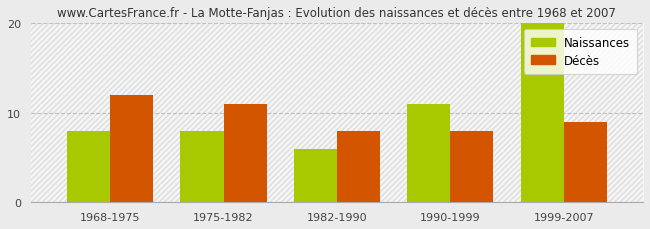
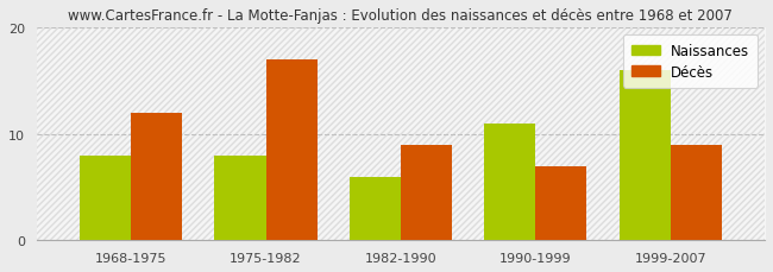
Décès/1975-1982: 11 -> 17
Décès/1982-1990: 8 -> 9
Décès/1990-1999: 8 -> 7
Naissances/1999-2007: 20 -> 16
